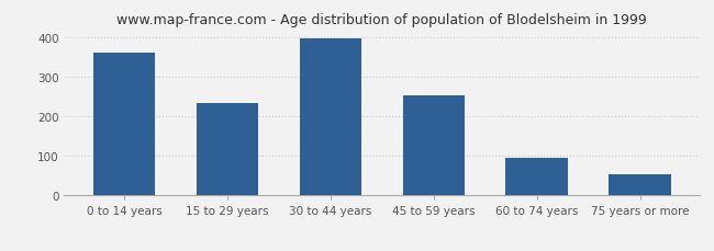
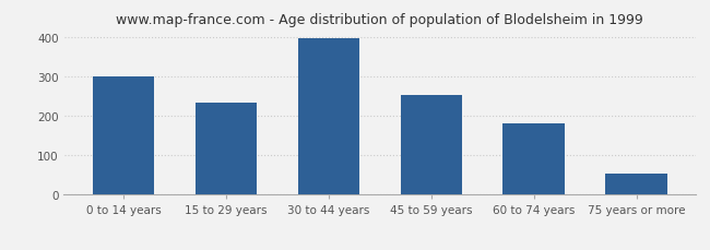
0 to 14 years: 360 -> 300
60 to 74 years: 95 -> 180
